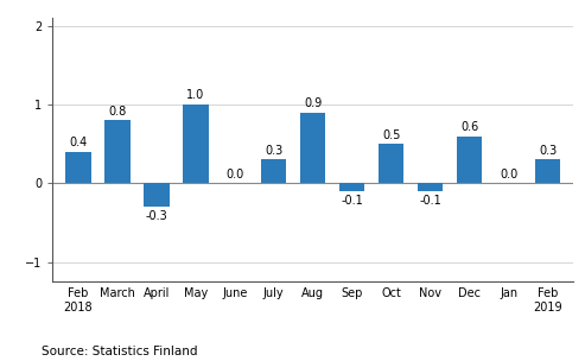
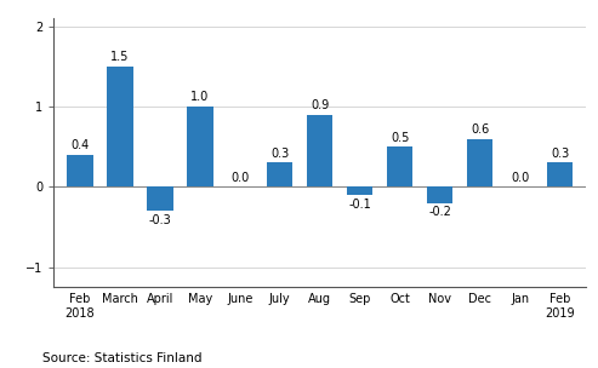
March: 0.8 -> 1.5
Nov: -0.1 -> -0.2
